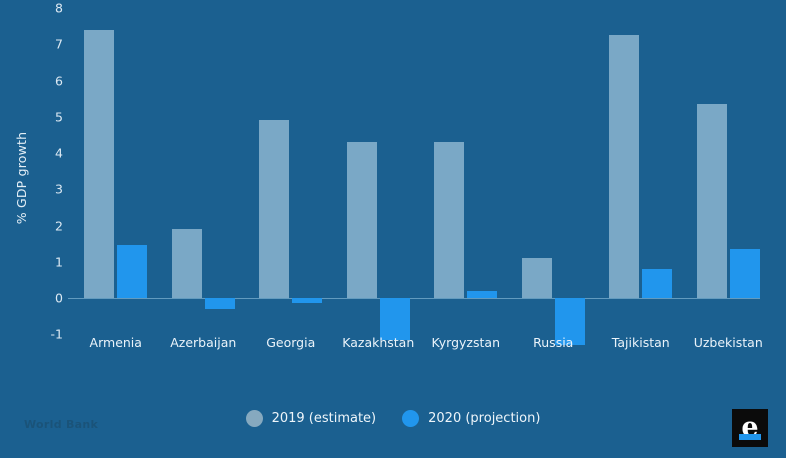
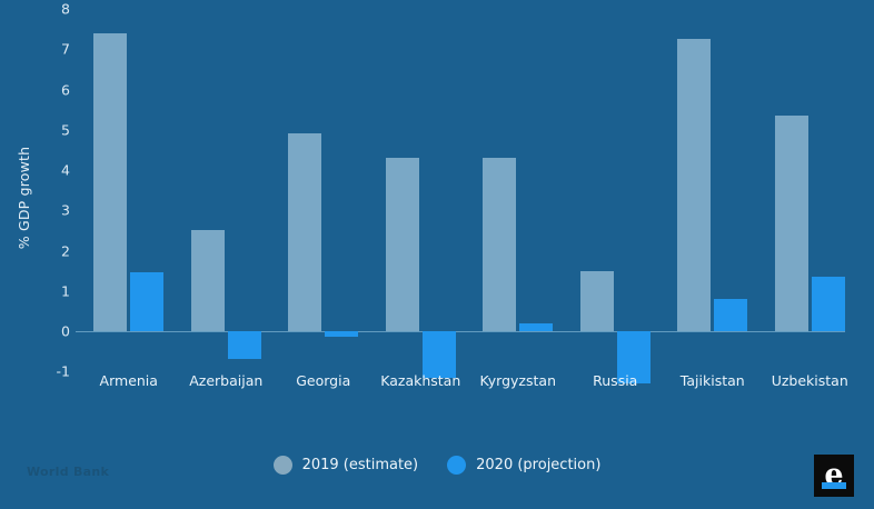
2019 (estimate)/Azerbaijan: 1.9 -> 2.5
2020 (projection)/Azerbaijan: -0.3 -> -0.7
2019 (estimate)/Russia: 1.1 -> 1.5
